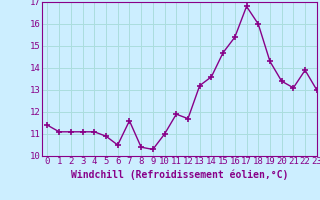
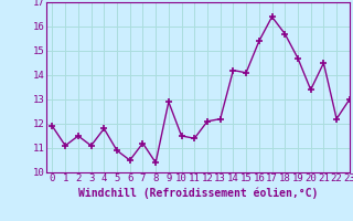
0: 11.4 -> 11.9
2: 11.1 -> 11.5
4: 11.1 -> 11.8
7: 11.6 -> 11.2
9: 10.3 -> 12.9
10: 11.0 -> 11.5
11: 11.9 -> 11.4
12: 11.7 -> 12.1
13: 13.2 -> 12.2
14: 13.6 -> 14.2
15: 14.7 -> 14.1
17: 16.8 -> 16.4
18: 16.0 -> 15.7
19: 14.3 -> 14.7
21: 13.1 -> 14.5
22: 13.9 -> 12.2
